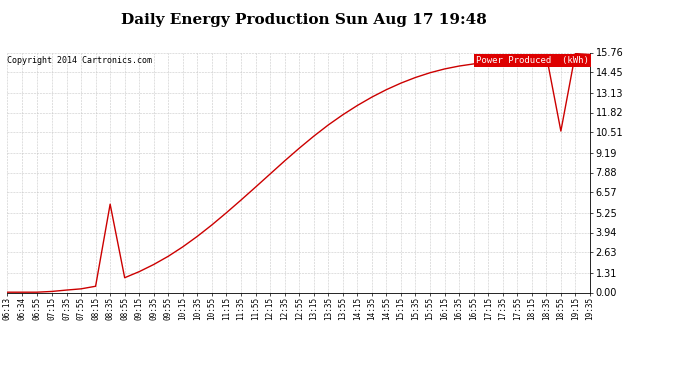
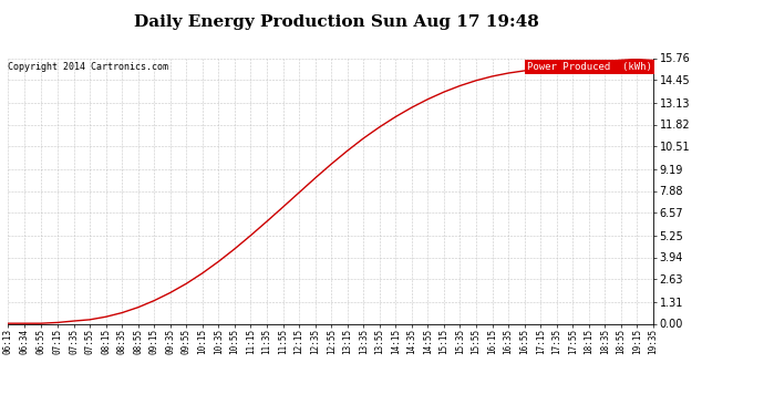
08:35: 5.8 -> 0.7
18:55: 10.6 -> 15.6
